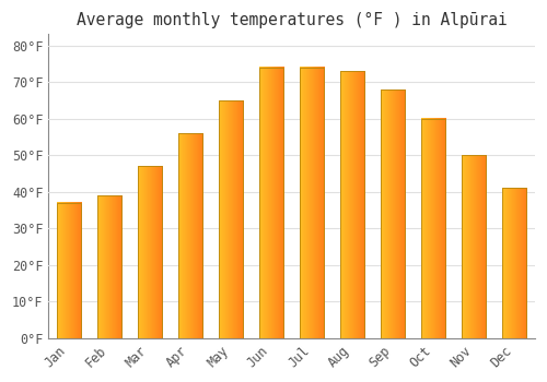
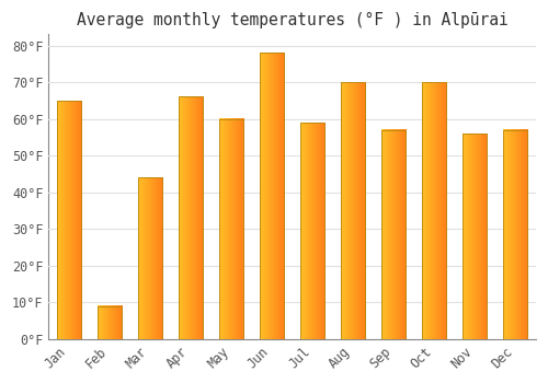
Jan: 37°F -> 65°F
Feb: 39°F -> 9°F
Mar: 47°F -> 44°F
Apr: 56°F -> 66°F
May: 65°F -> 60°F
Jun: 74°F -> 78°F
Jul: 74°F -> 59°F
Aug: 73°F -> 70°F
Sep: 68°F -> 57°F
Oct: 60°F -> 70°F
Nov: 50°F -> 56°F
Dec: 41°F -> 57°F
